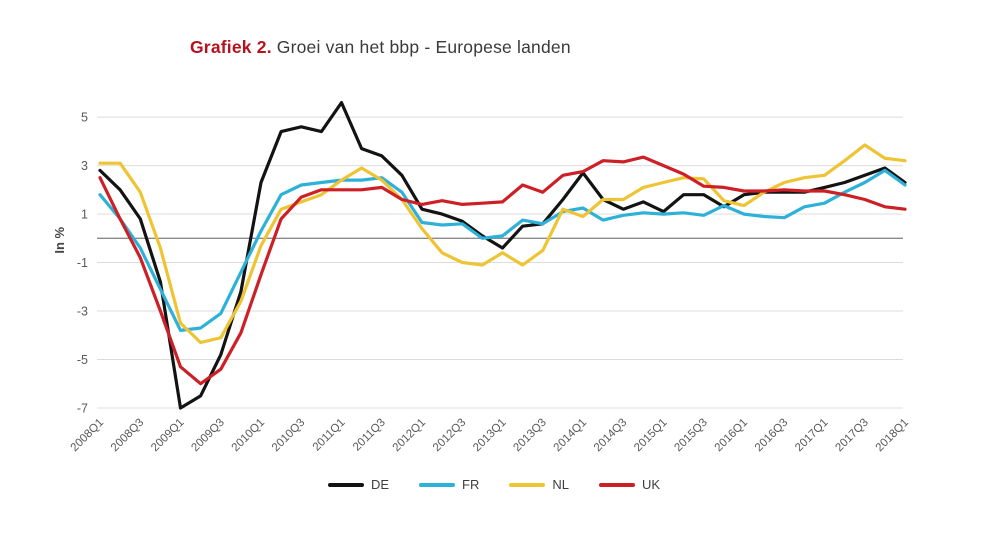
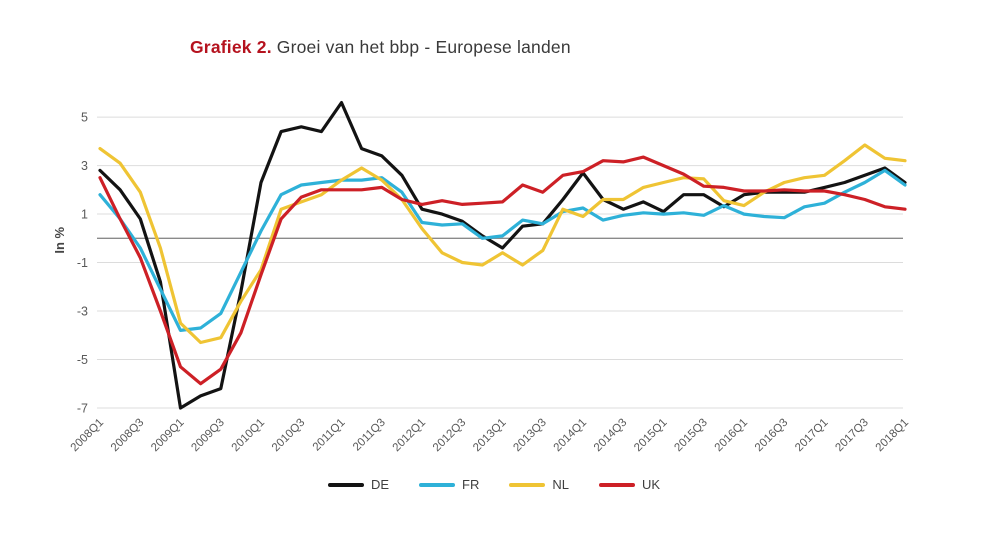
NL/2008Q1: 3.1 -> 3.7
DE/2009Q3: -4.8 -> -6.2
NL/2010Q1: -0.3 -> -1.3
